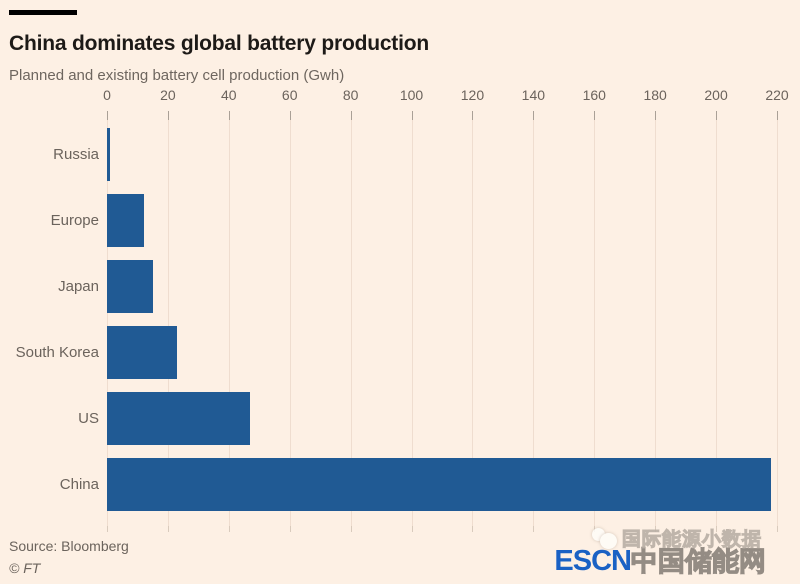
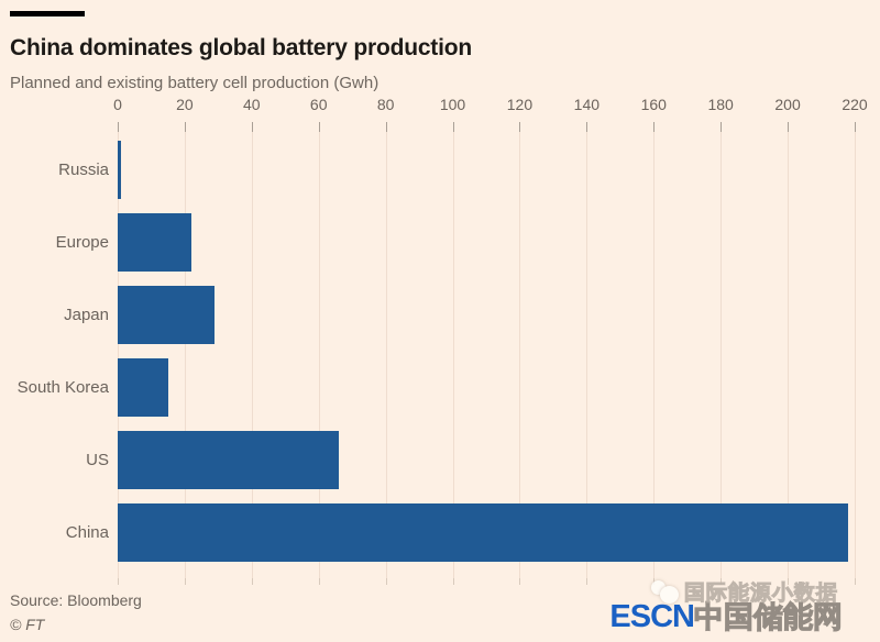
Europe: 12 -> 22
Japan: 15 -> 29
South Korea: 23 -> 15
US: 47 -> 66
